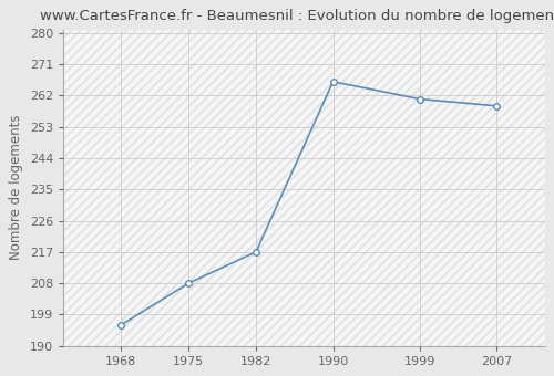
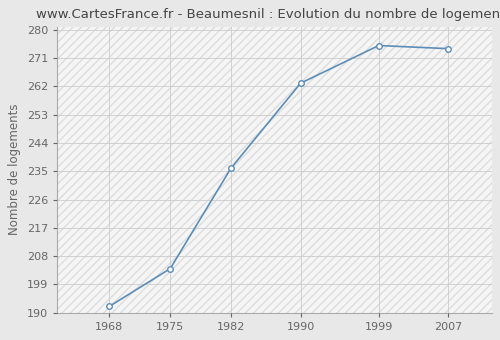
1968: 196 -> 192
1975: 208 -> 204
1982: 217 -> 236
1990: 266 -> 263
1999: 261 -> 275
2007: 259 -> 274
